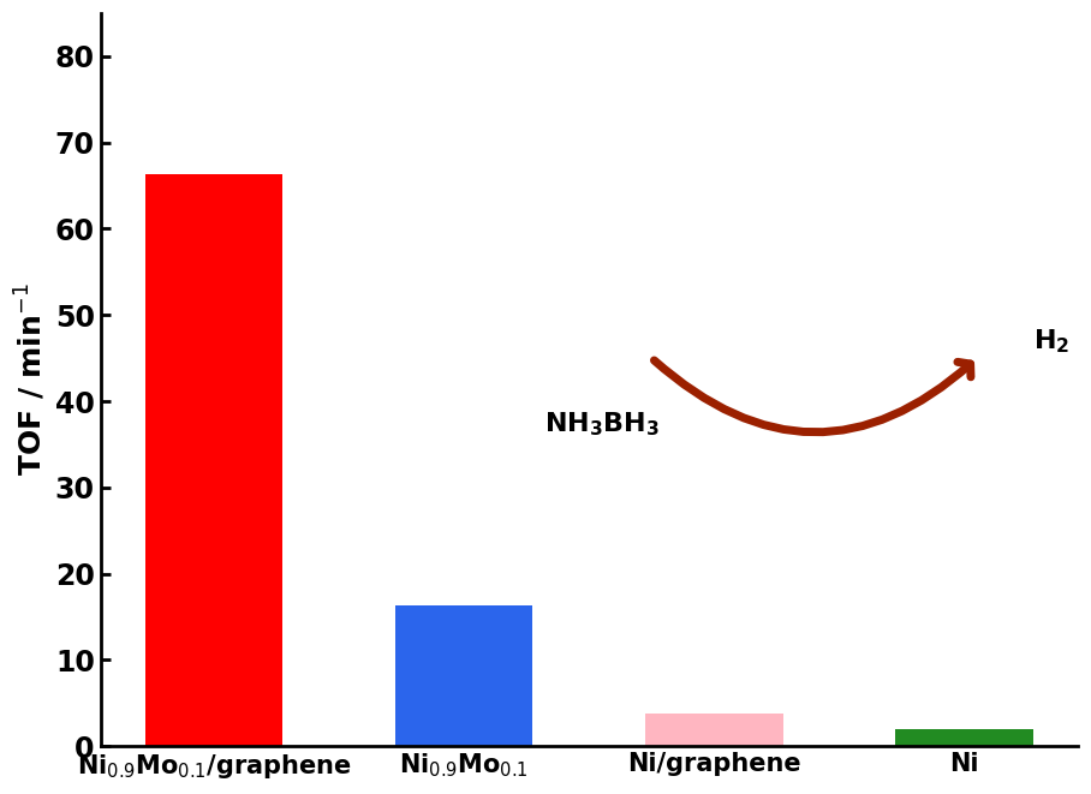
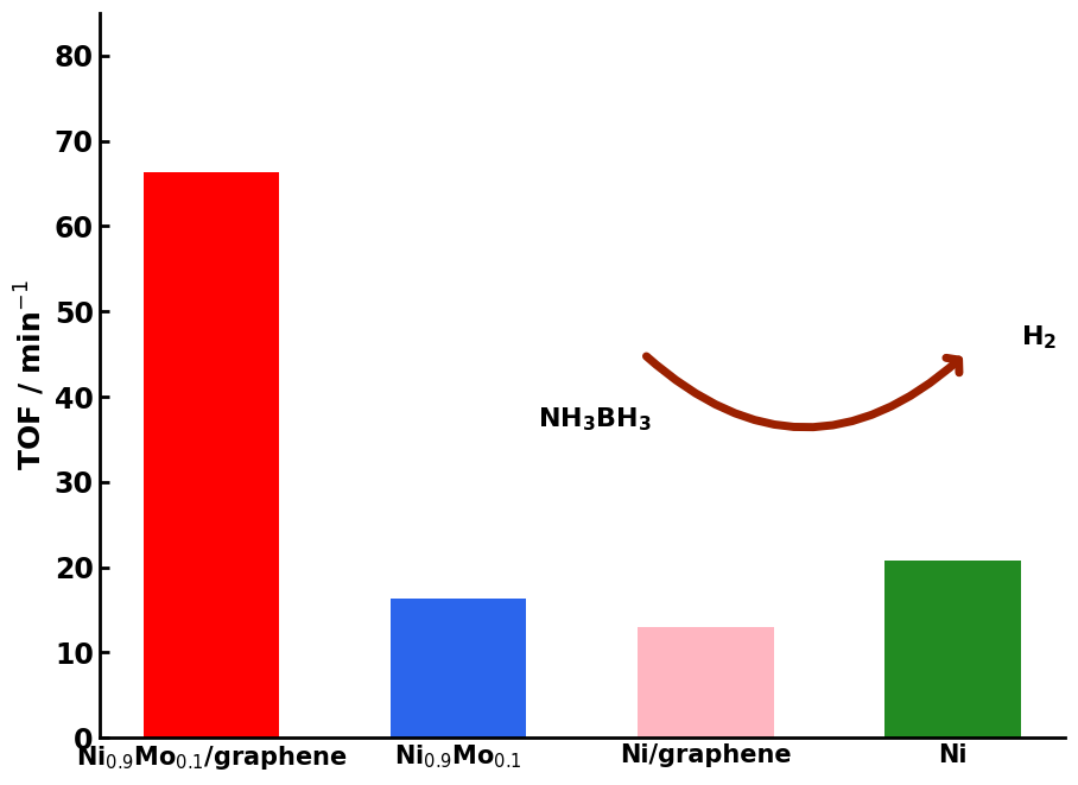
Ni/graphene: 3.8 -> 13.0
Ni: 2.0 -> 20.8
